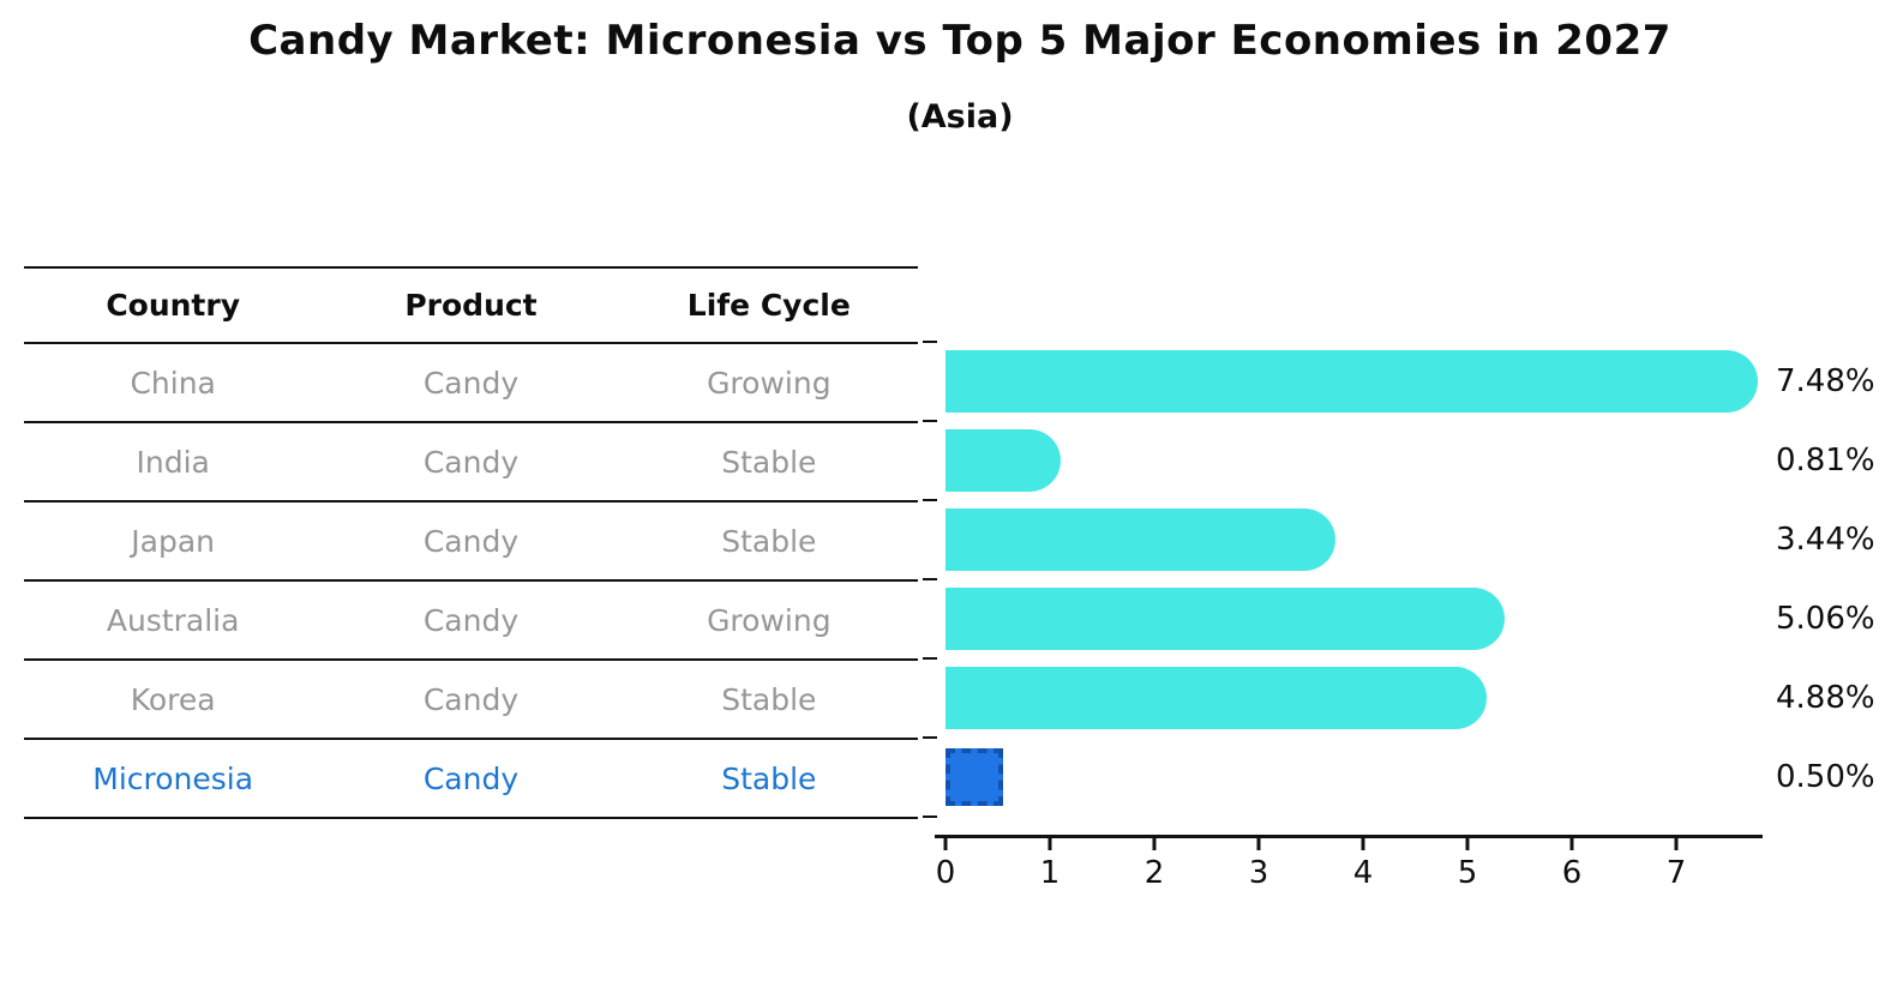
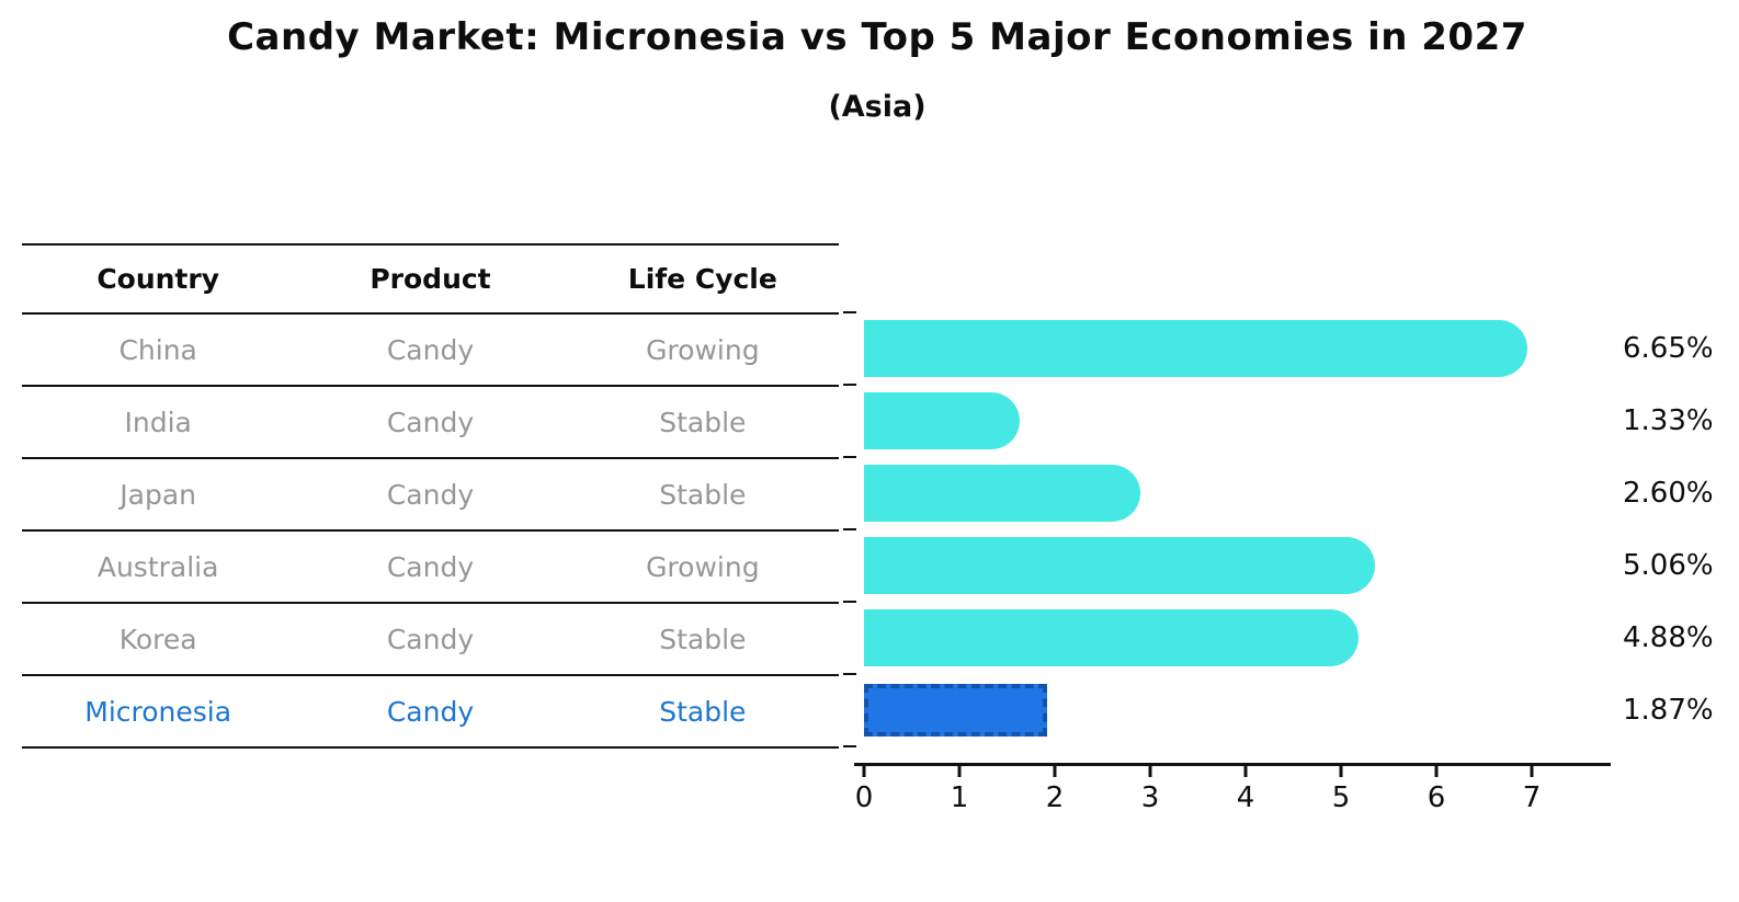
China: 7.48% -> 6.65%
India: 0.81% -> 1.33%
Japan: 3.44% -> 2.60%
Micronesia: 0.50% -> 1.87%
